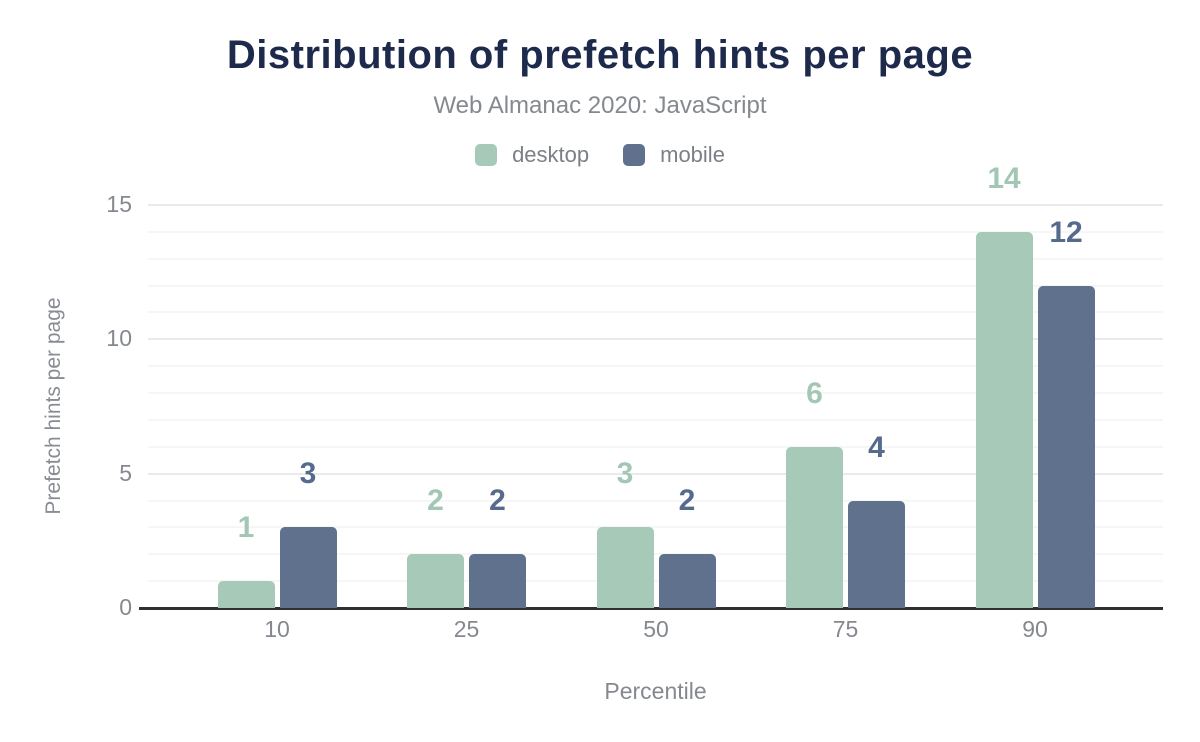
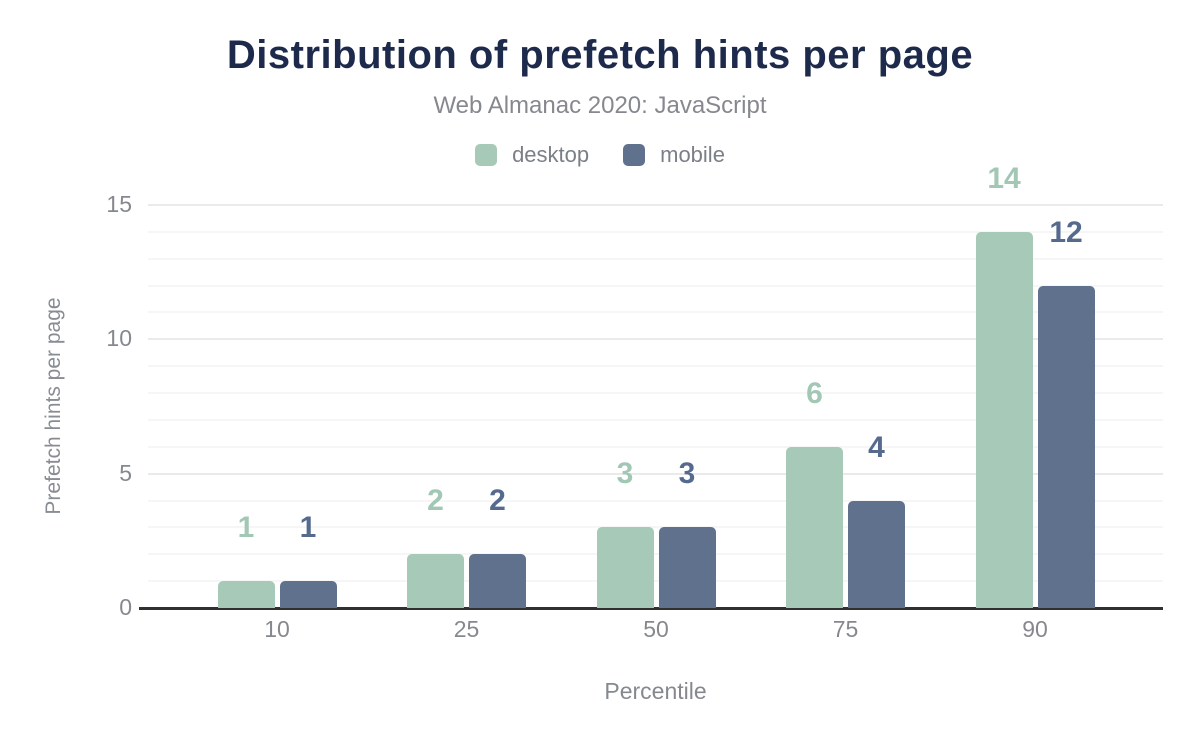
mobile/10: 3 -> 1
mobile/50: 2 -> 3
